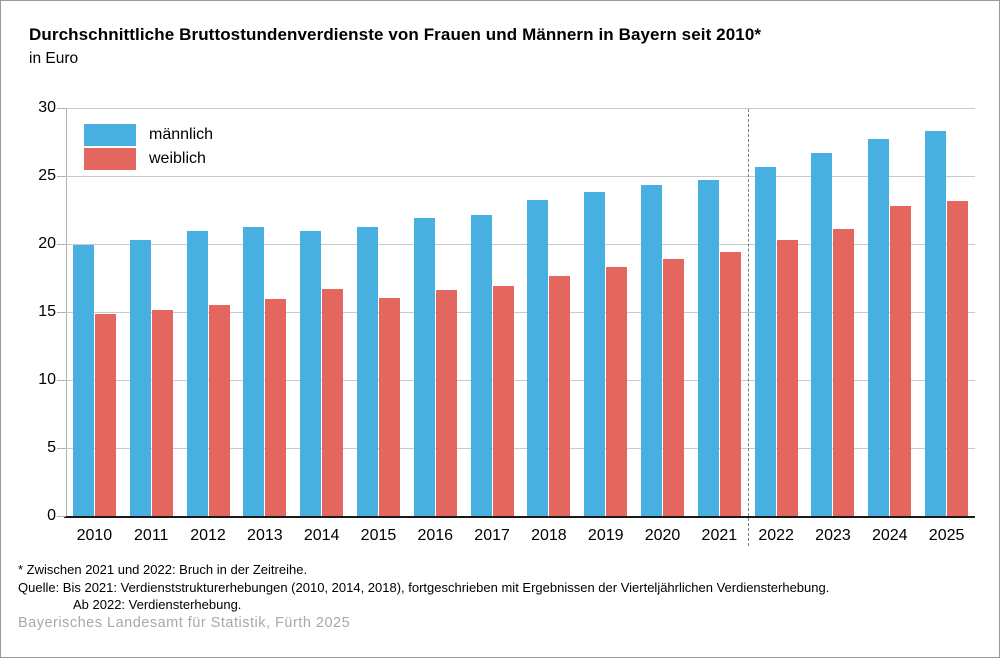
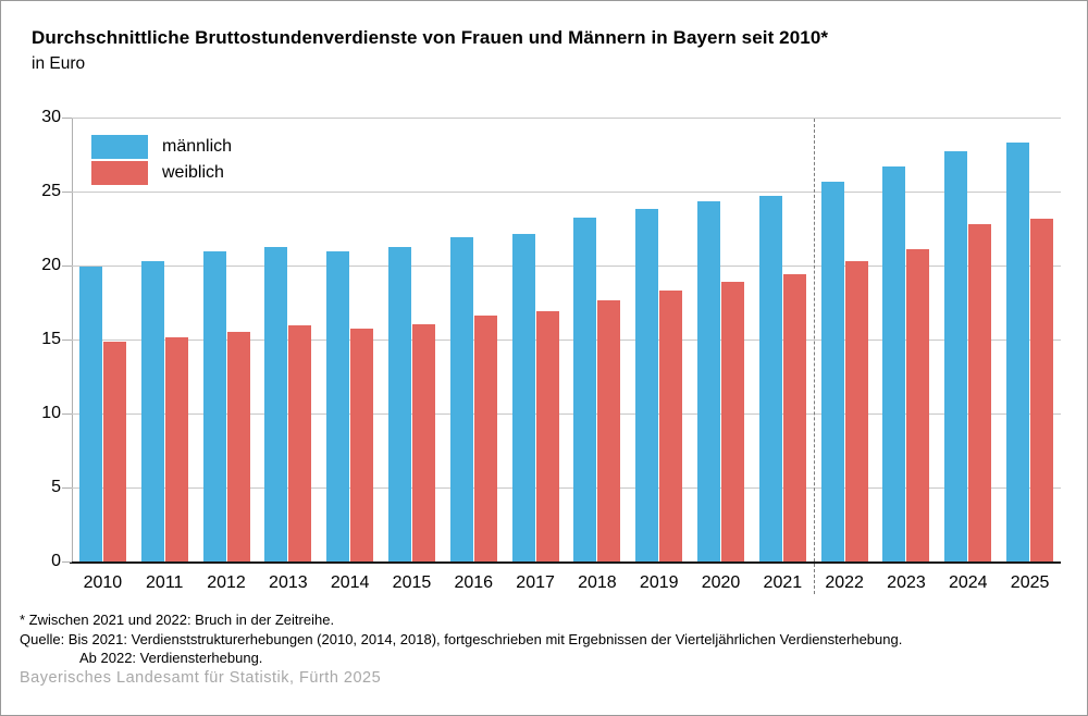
weiblich/2014: 16.8 -> 15.8
